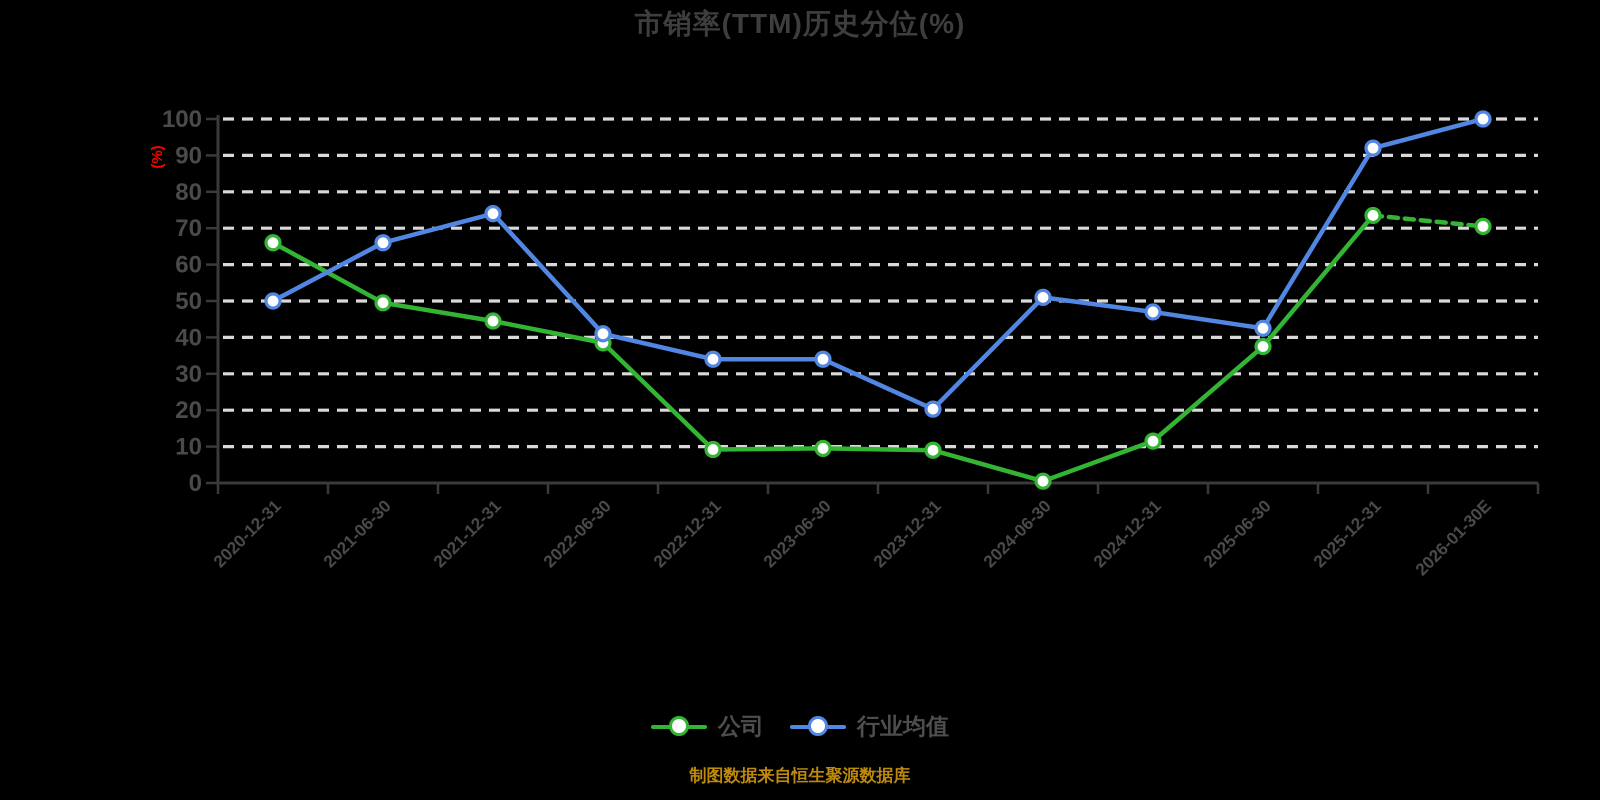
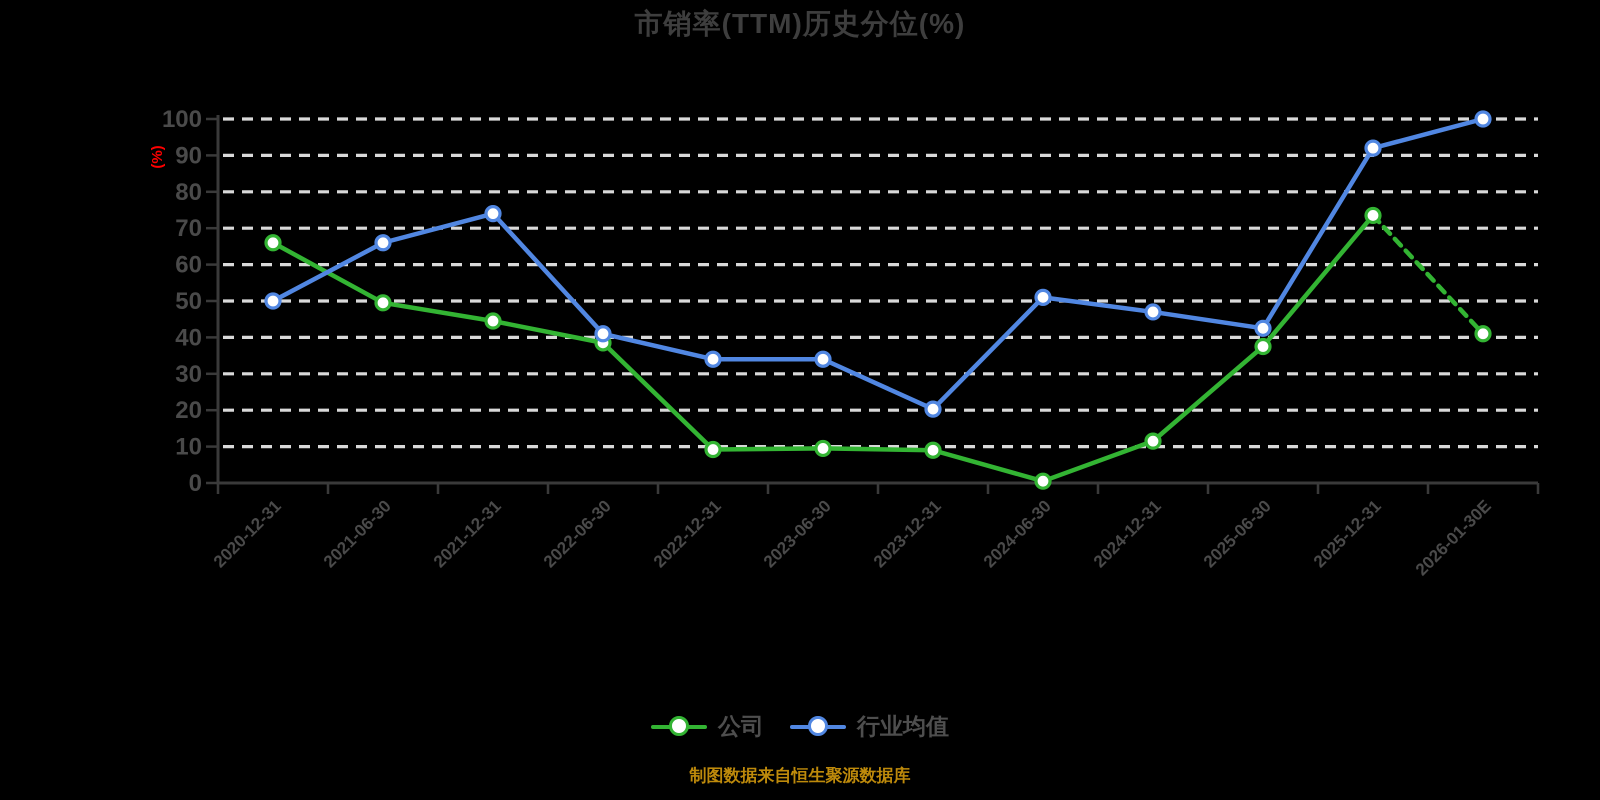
公司/2026-01-30E: 70 -> 41
